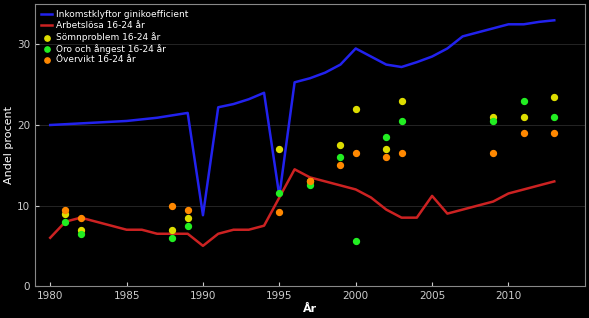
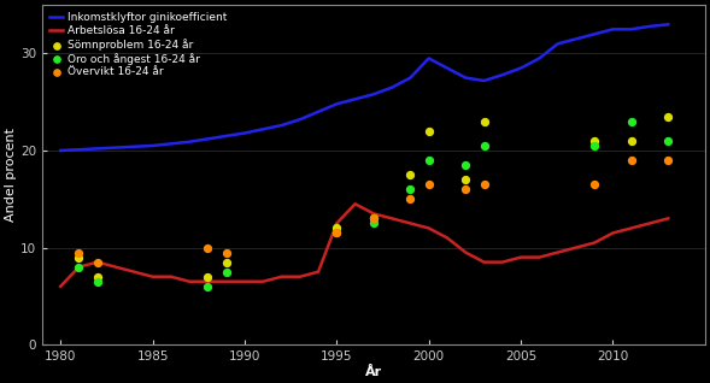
Inkomstklyftor ginikoefficient/1990: 8.8 -> 21.8
Arbetslösa 16-24 år/1990: 5.0 -> 6.5
Inkomstklyftor ginikoefficient/1995: 11.2 -> 24.8
Arbetslösa 16-24 år/1995: 11.0 -> 12.5
Sömnproblem 16-24 år/1995: 17.0 -> 12.0
Övervikt 16-24 år/1995: 9.2 -> 11.5
Oro och ångest 16-24 år/2000: 5.6 -> 19.0
Arbetslösa 16-24 år/2005: 11.2 -> 9.0
